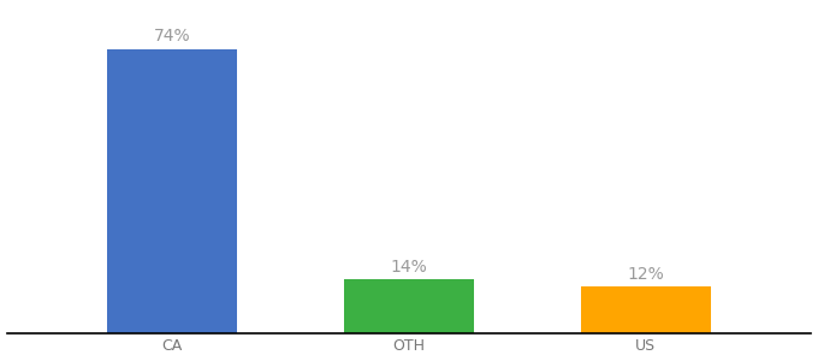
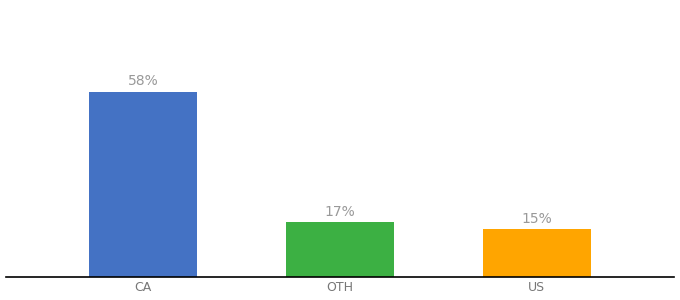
CA: 74% -> 58%
OTH: 14% -> 17%
US: 12% -> 15%
